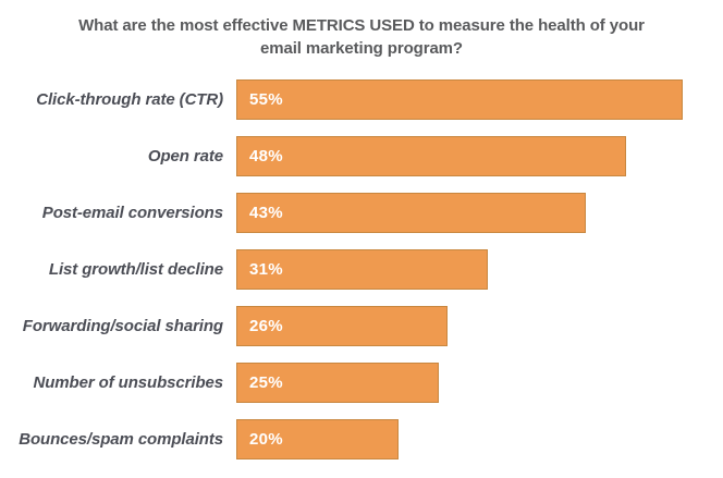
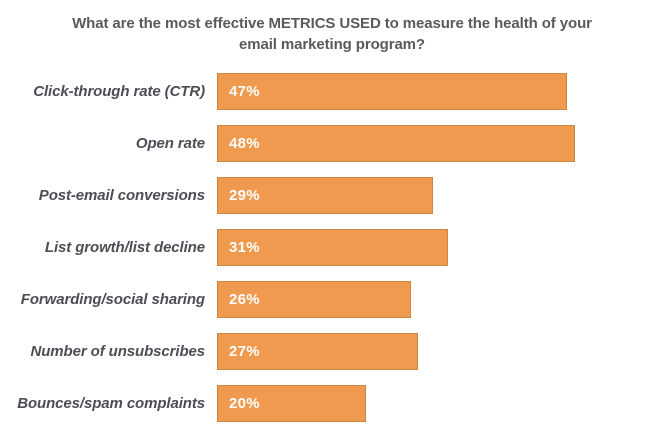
Click-through rate (CTR): 55% -> 47%
Post-email conversions: 43% -> 29%
Number of unsubscribes: 25% -> 27%
